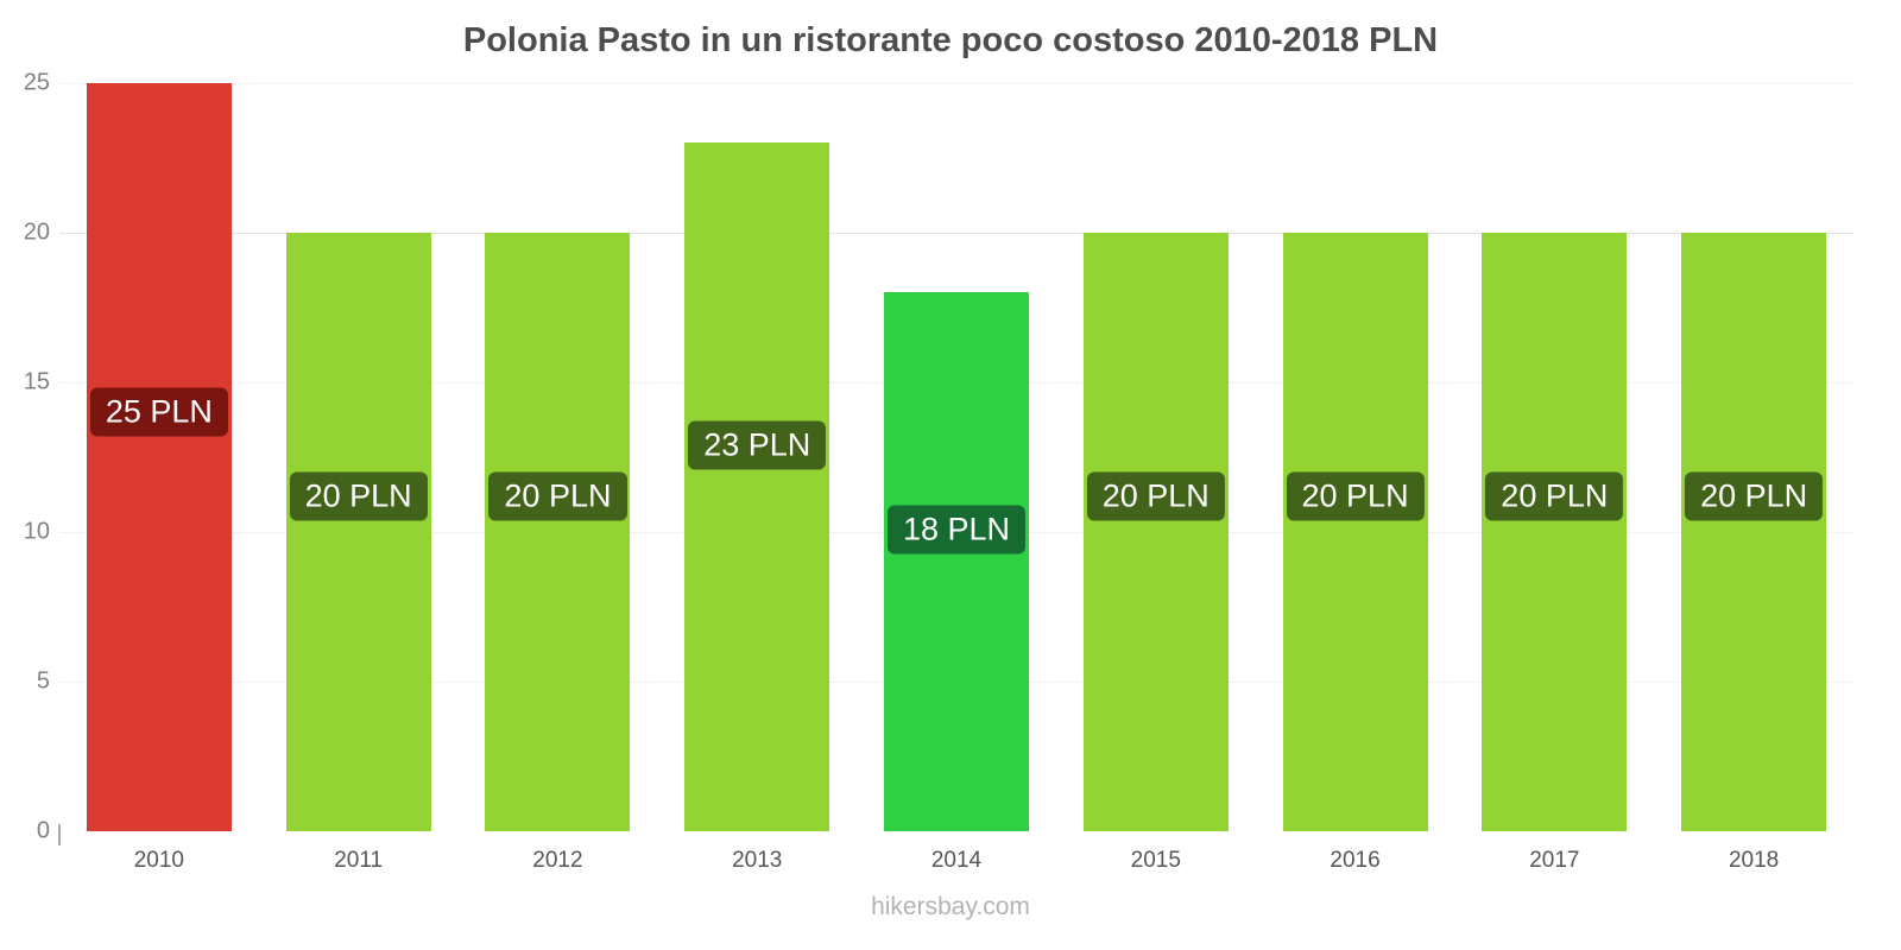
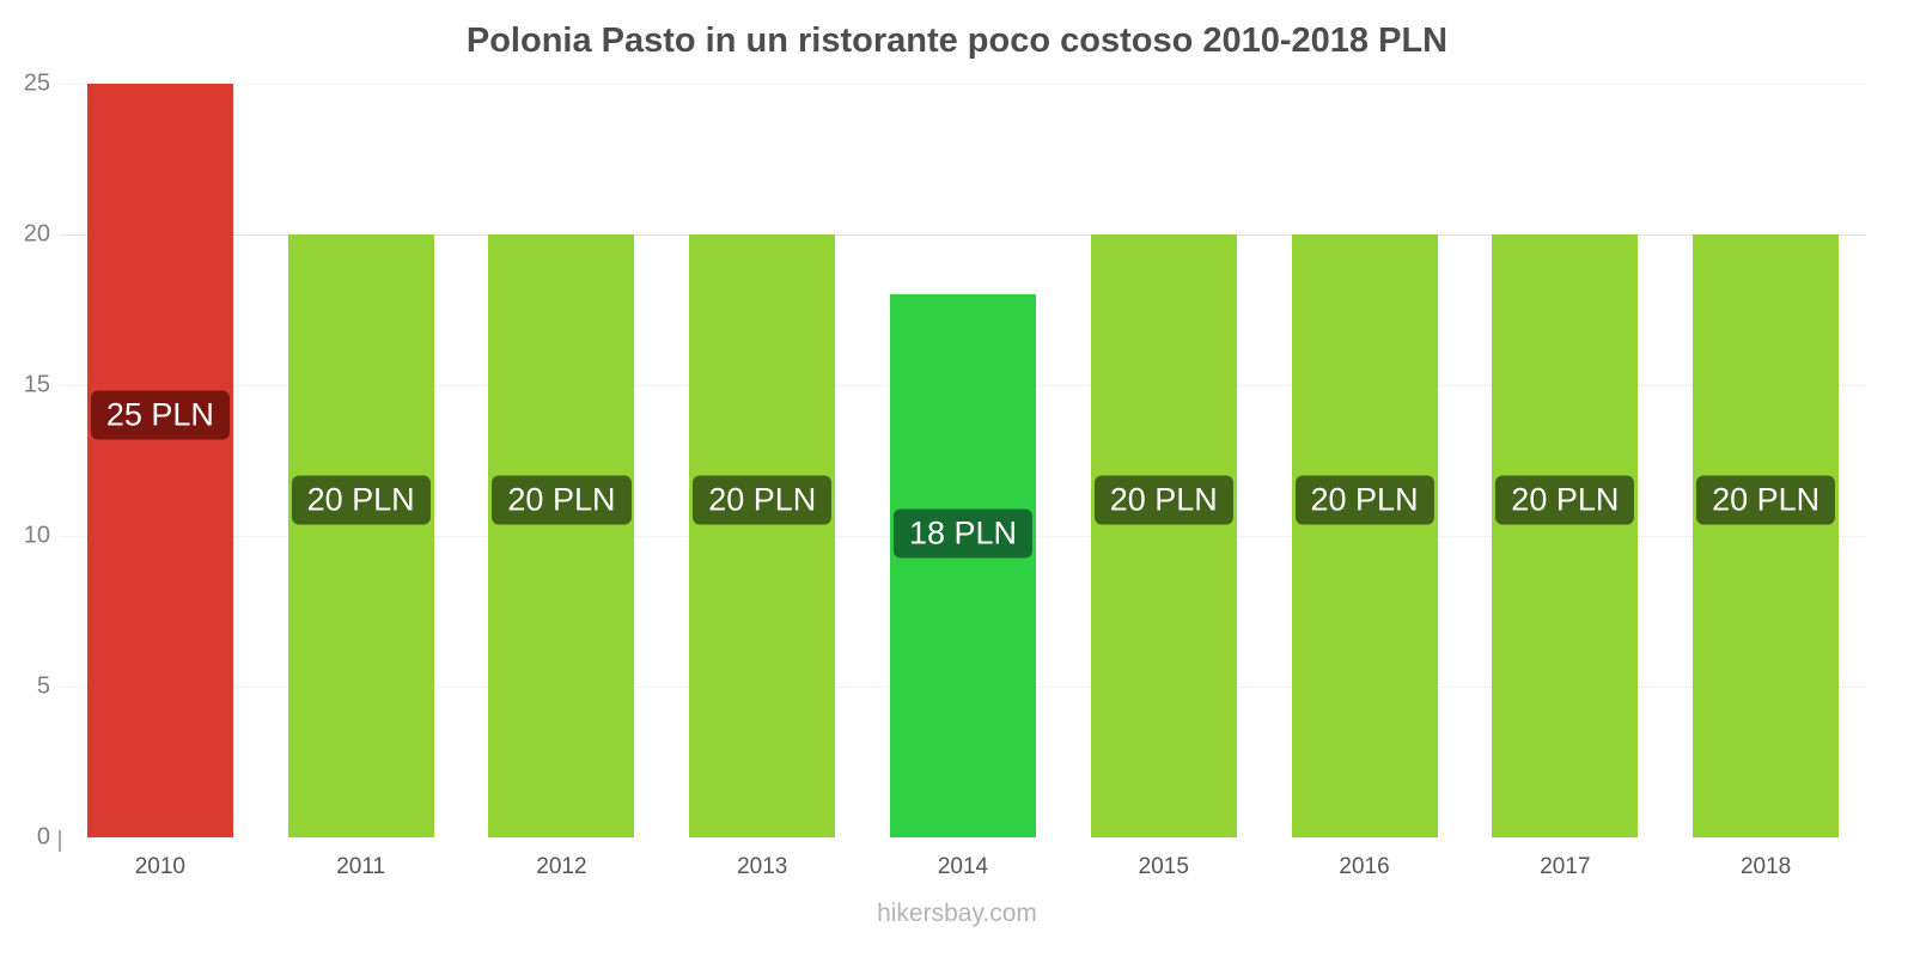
2013: 23 -> 20
